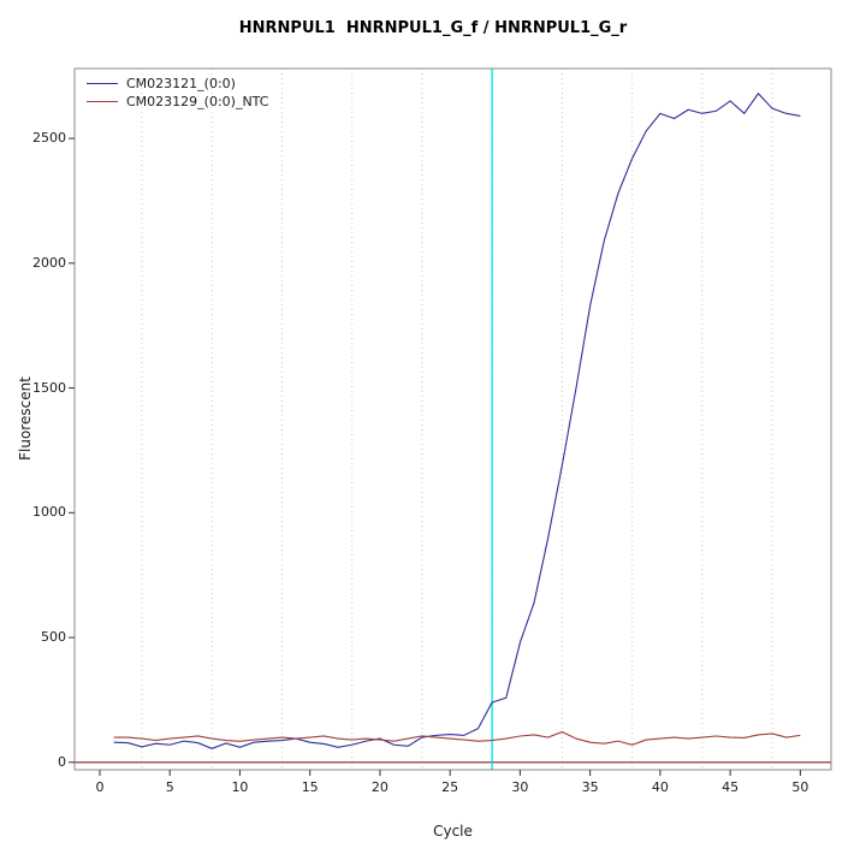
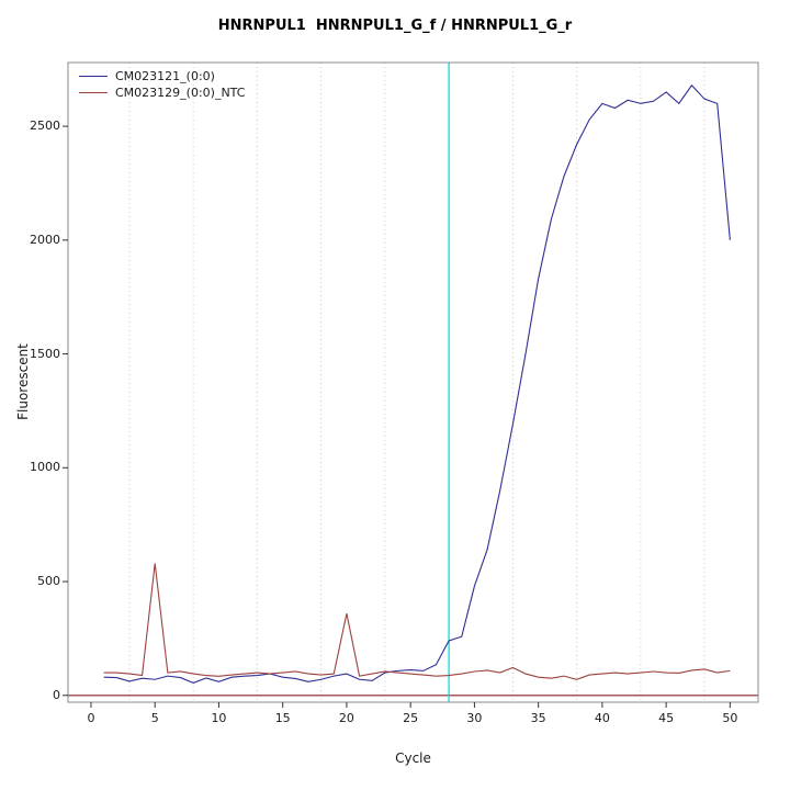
CM023129_(0:0)_NTC/5: 100 -> 580
CM023129_(0:0)_NTC/20: 90 -> 360
CM023121_(0:0)/50: 2590 -> 2000
